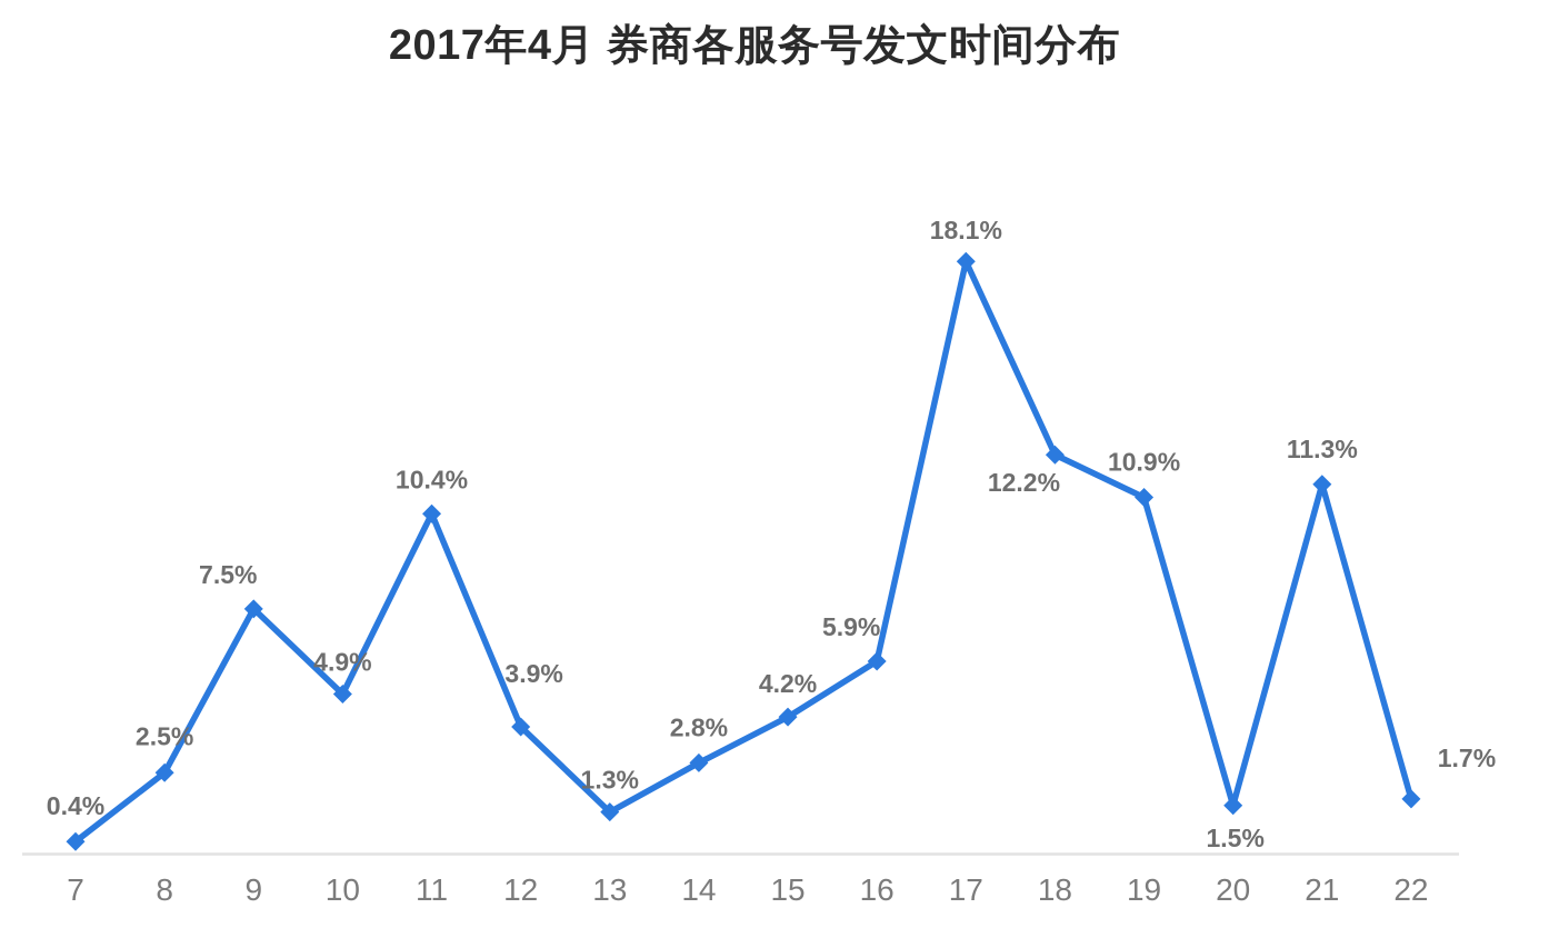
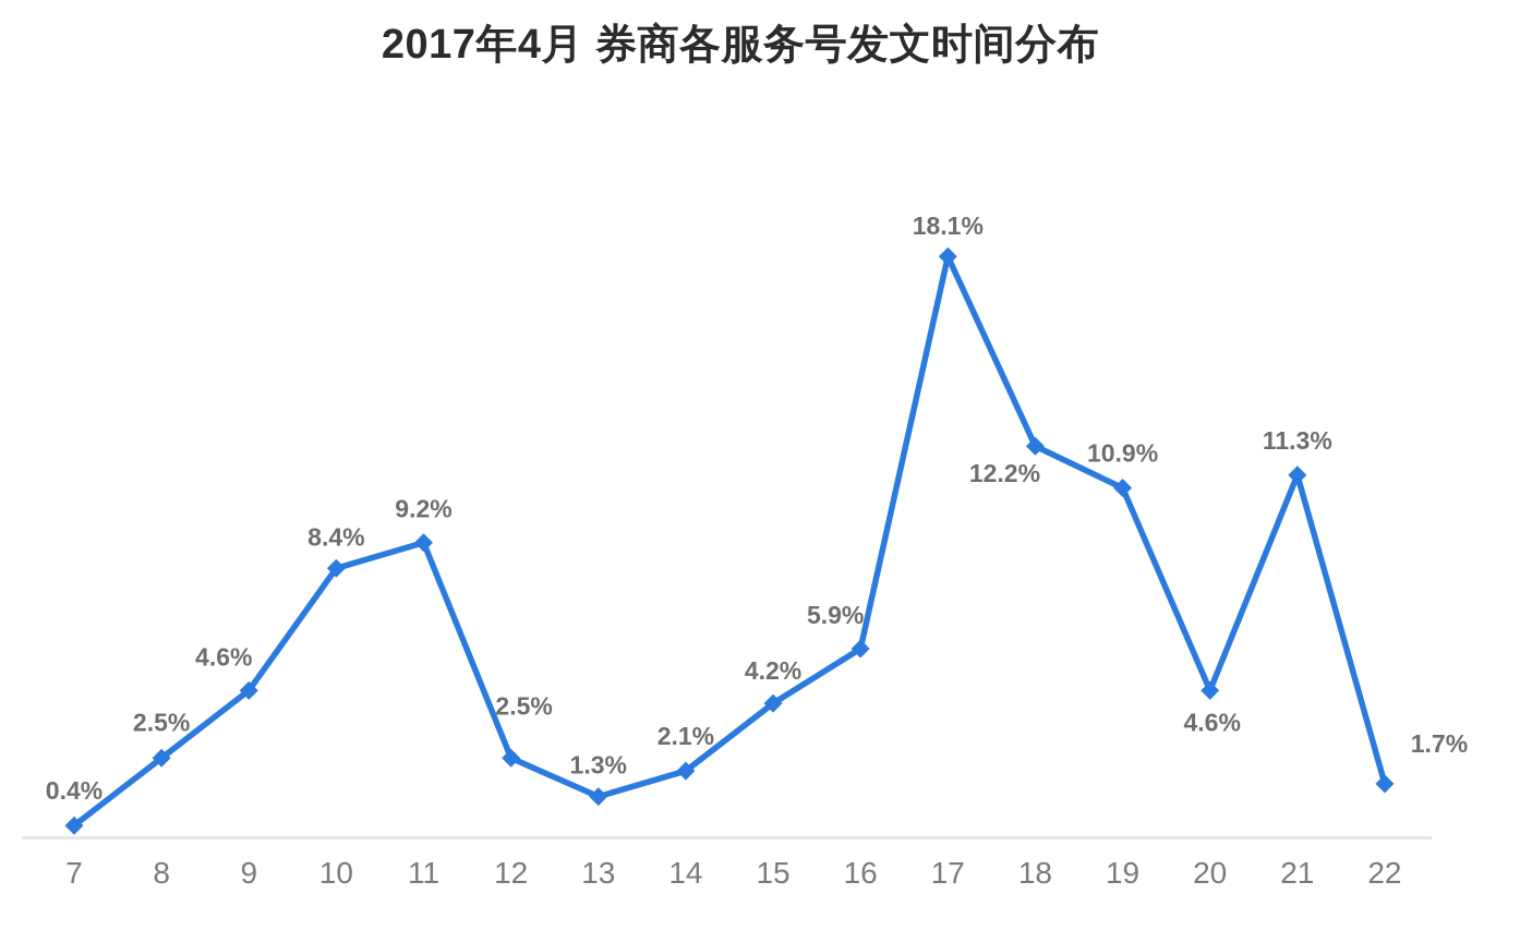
9: 7.5% -> 4.6%
10: 4.9% -> 8.4%
11: 10.4% -> 9.2%
12: 3.9% -> 2.5%
14: 2.8% -> 2.1%
20: 1.5% -> 4.6%
